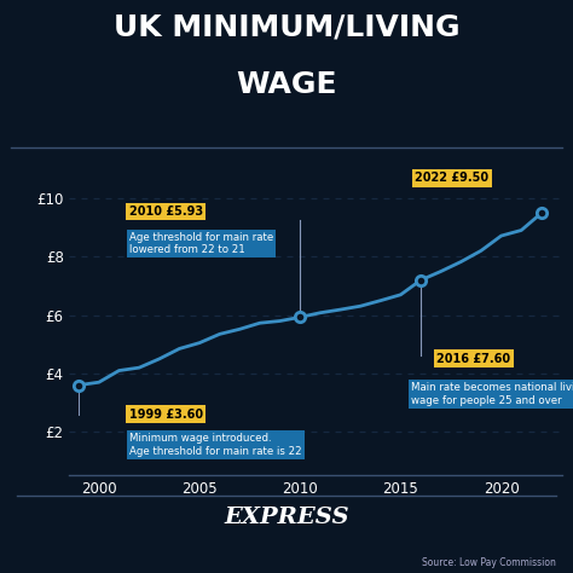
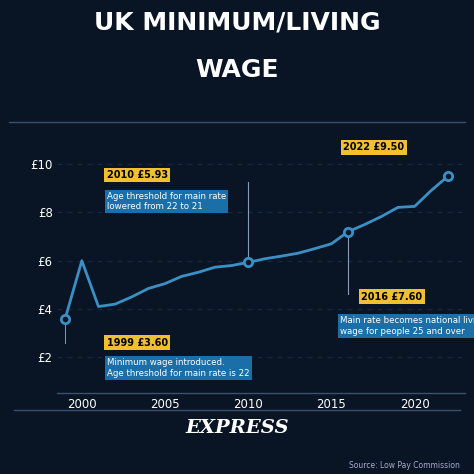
2000: £3.70 -> £6.00
2020: £8.72 -> £8.25
